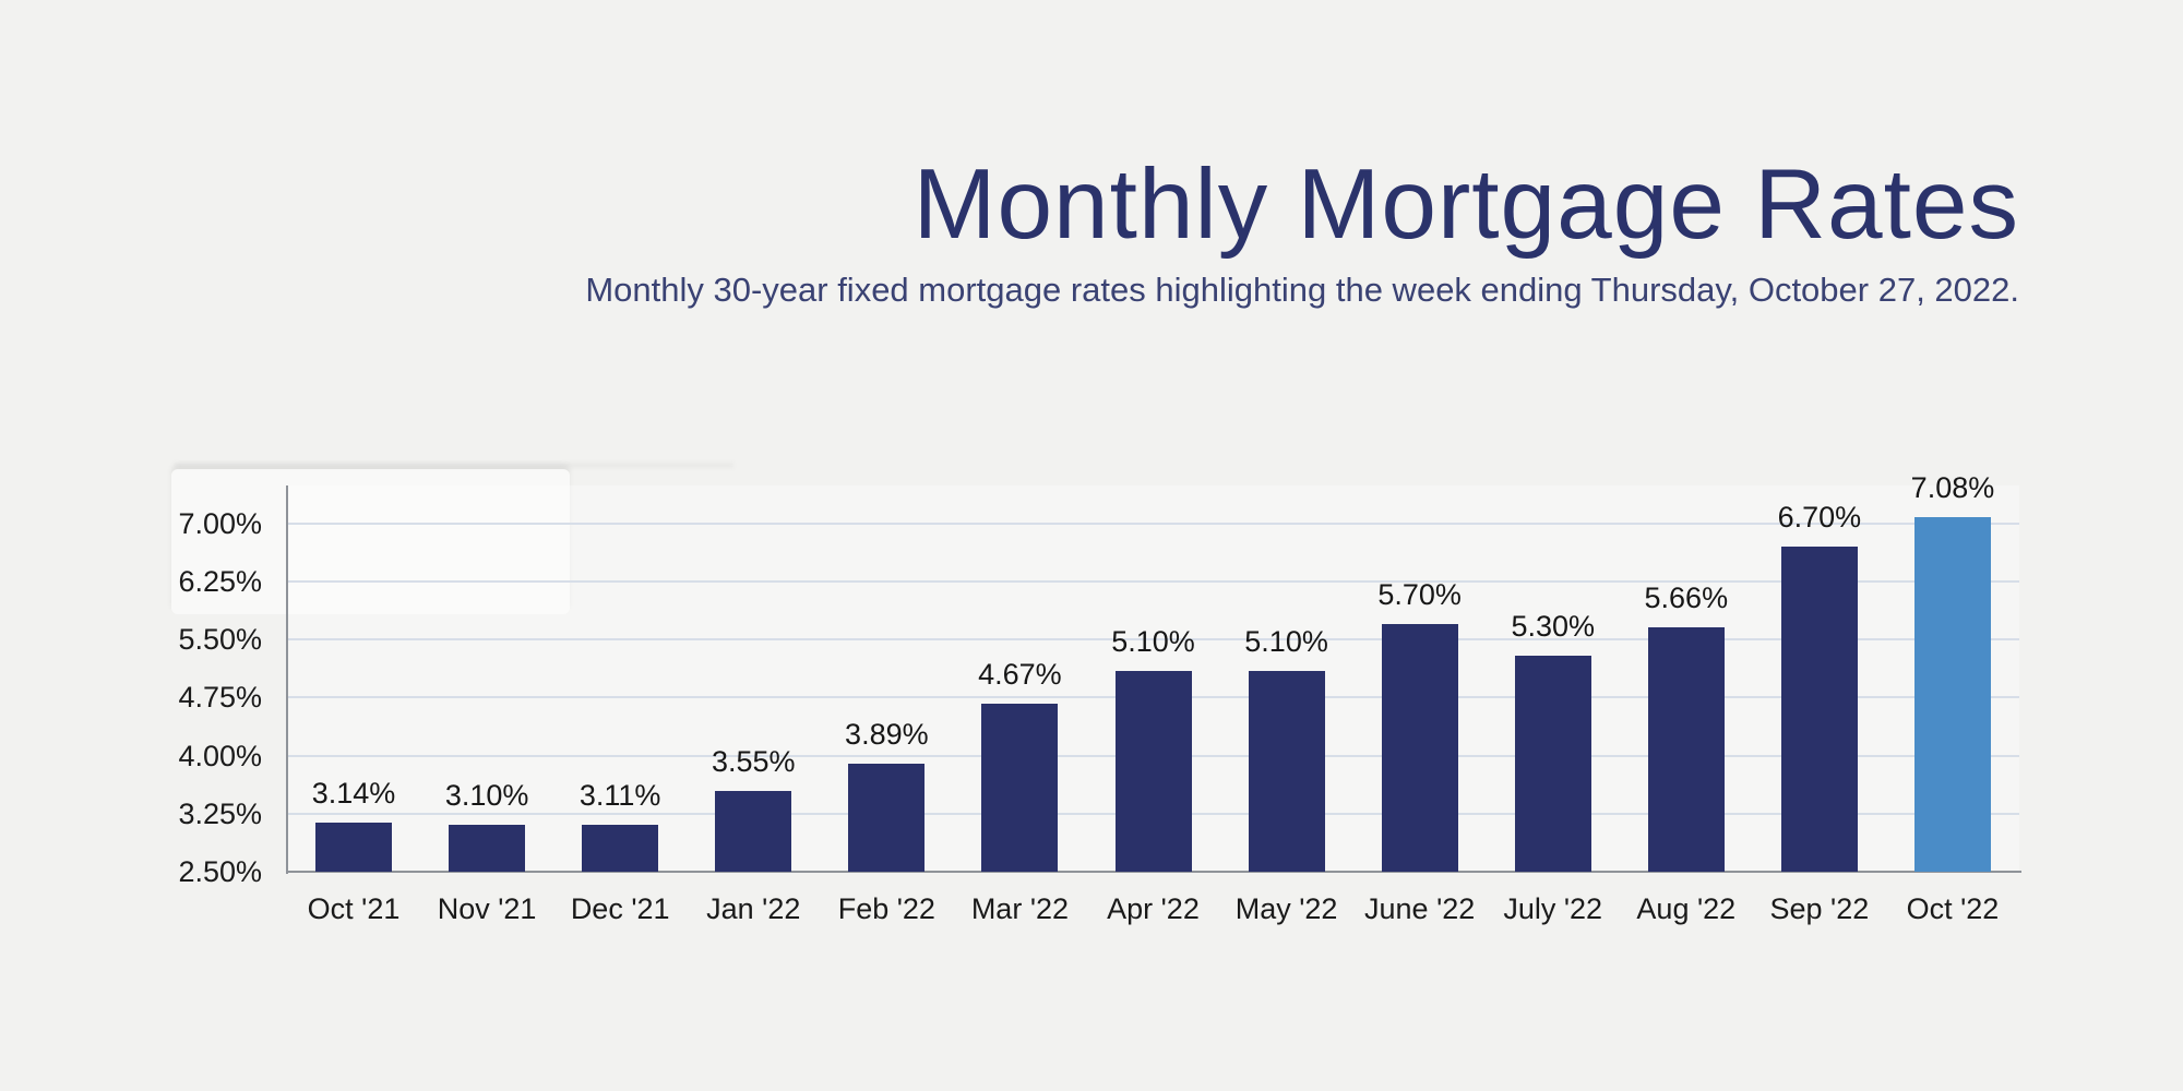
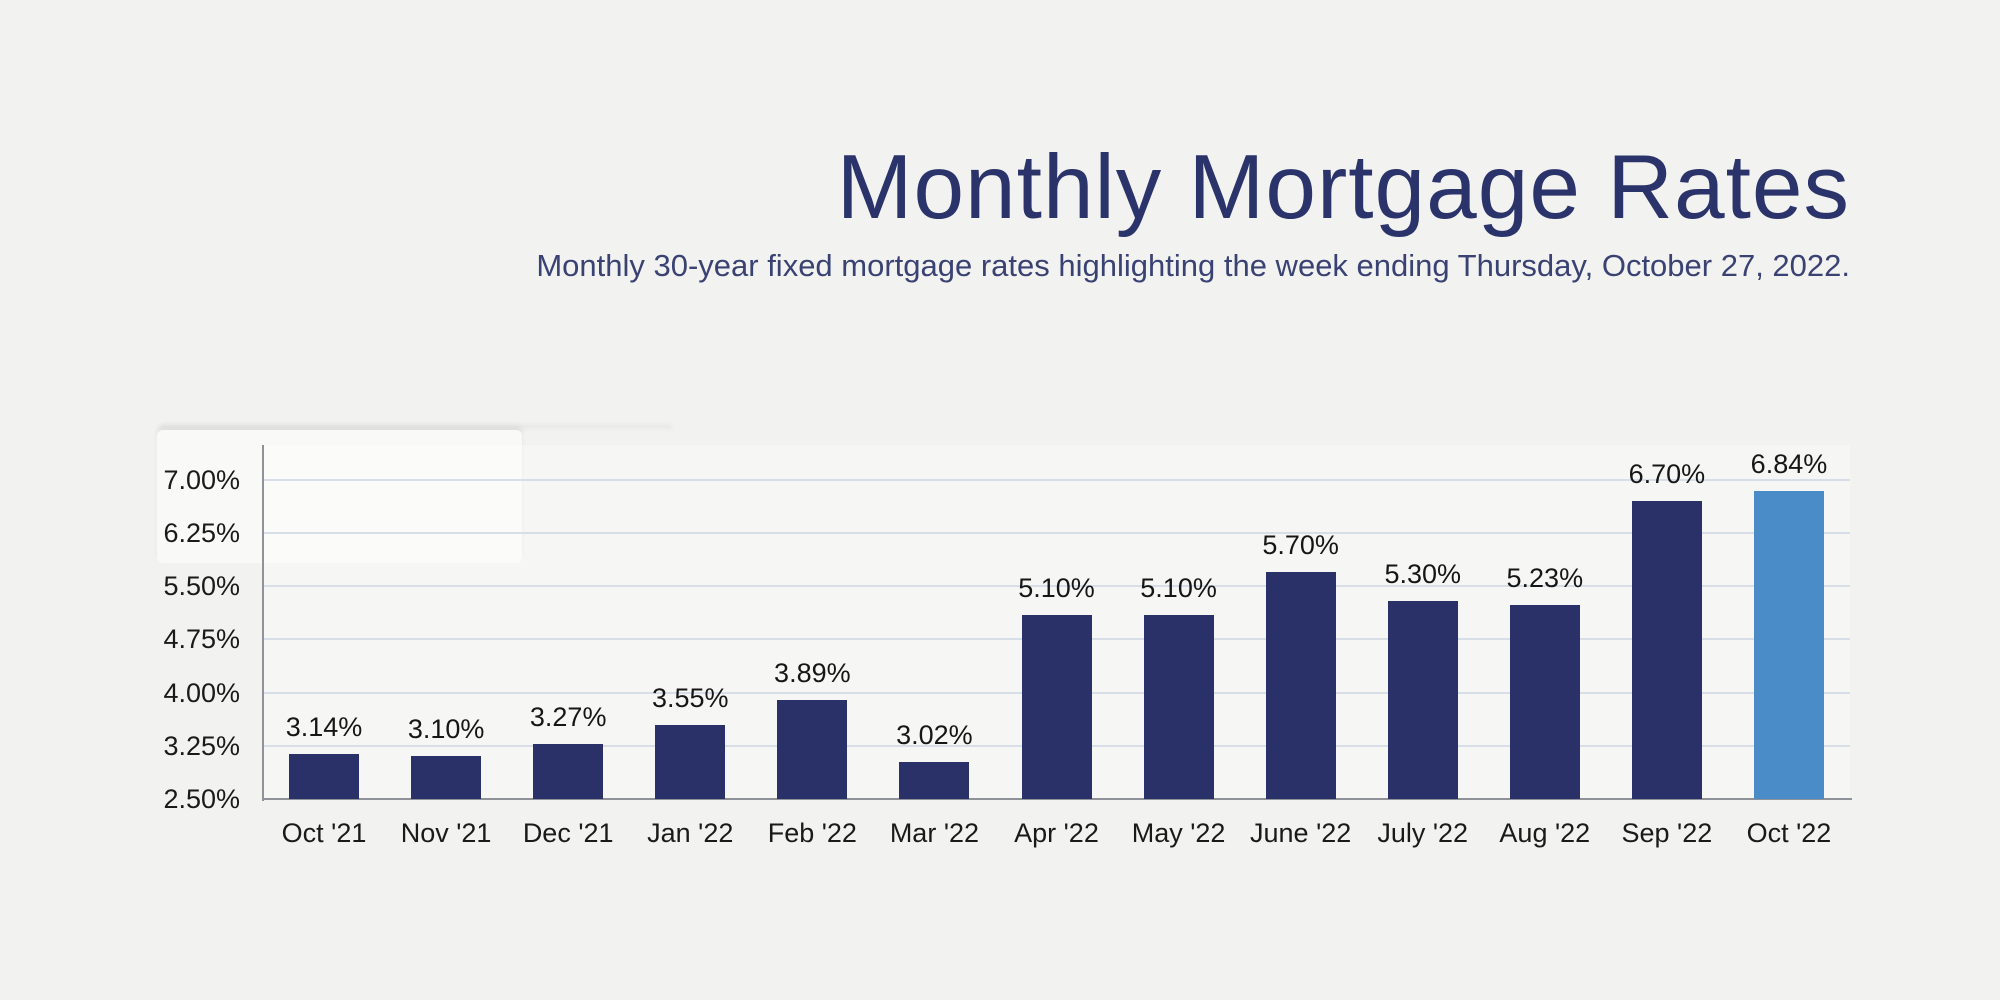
Dec '21: 3.11% -> 3.27%
Mar '22: 4.67% -> 3.02%
Aug '22: 5.66% -> 5.23%
Oct '22: 7.08% -> 6.84%
